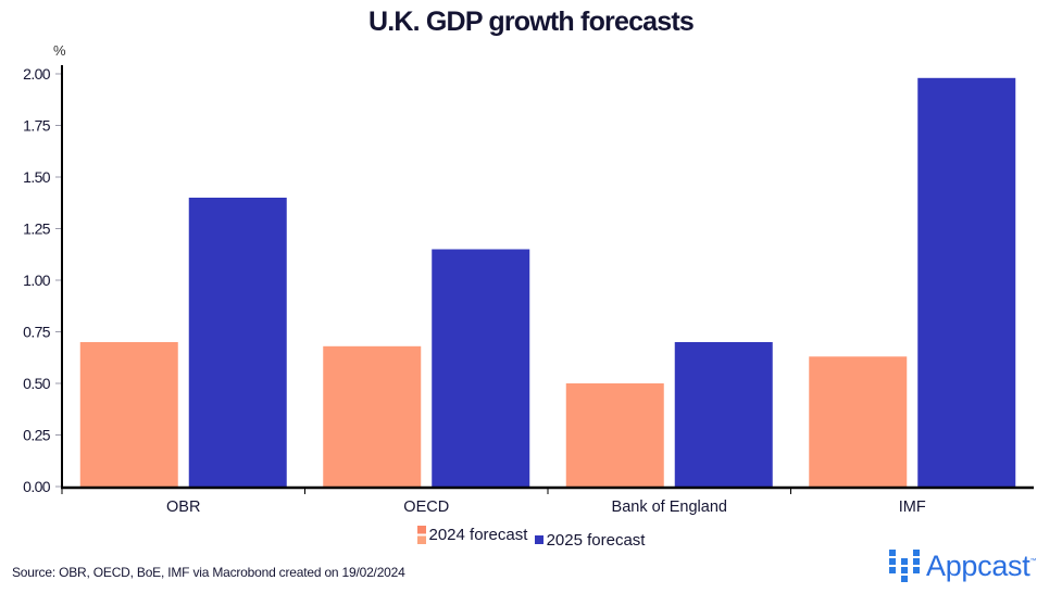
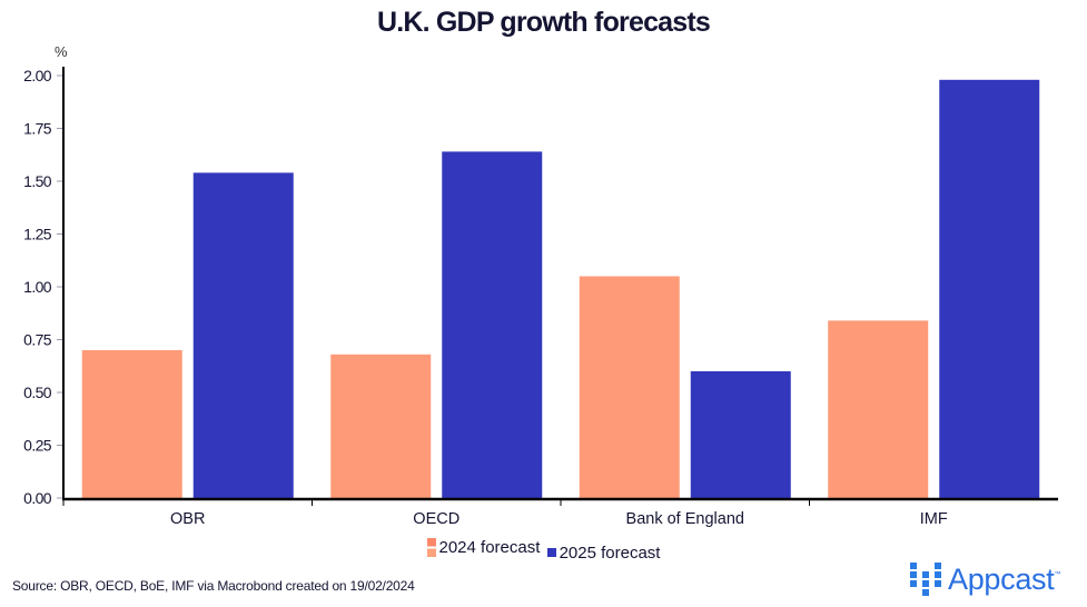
2025 forecast/OBR: 1.40 -> 1.54
2025 forecast/OECD: 1.15 -> 1.64
2024 forecast/Bank of England: 0.50 -> 1.05
2025 forecast/Bank of England: 0.70 -> 0.60
2024 forecast/IMF: 0.63 -> 0.84
